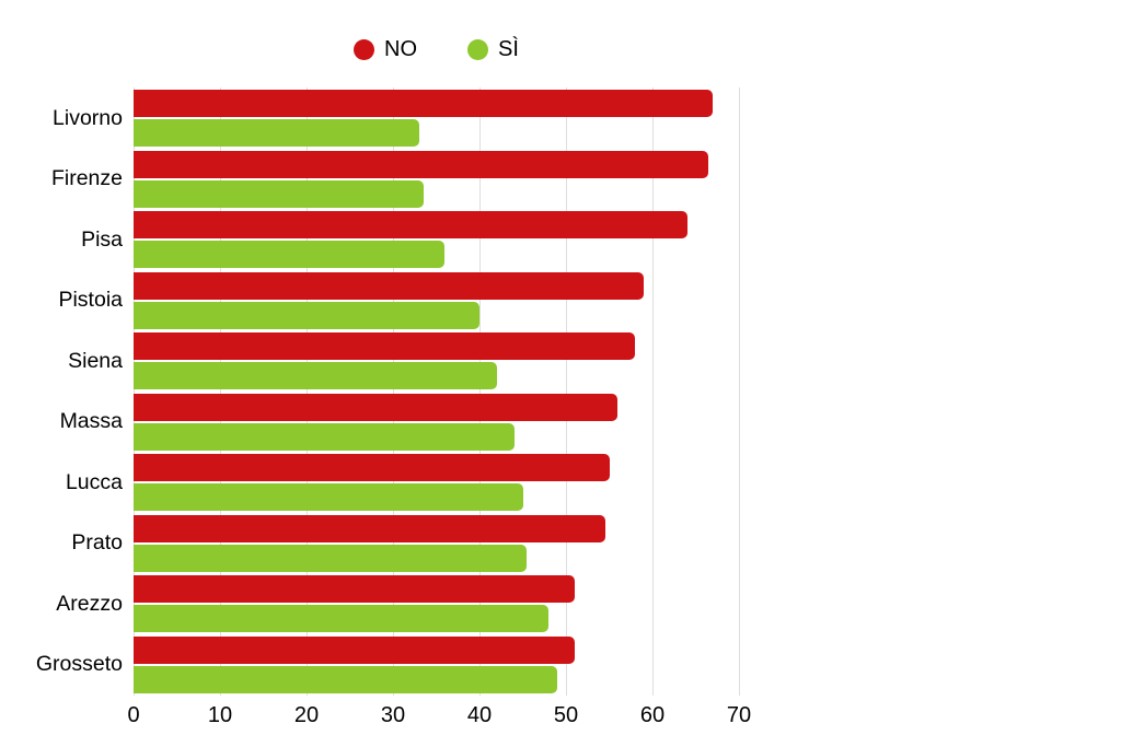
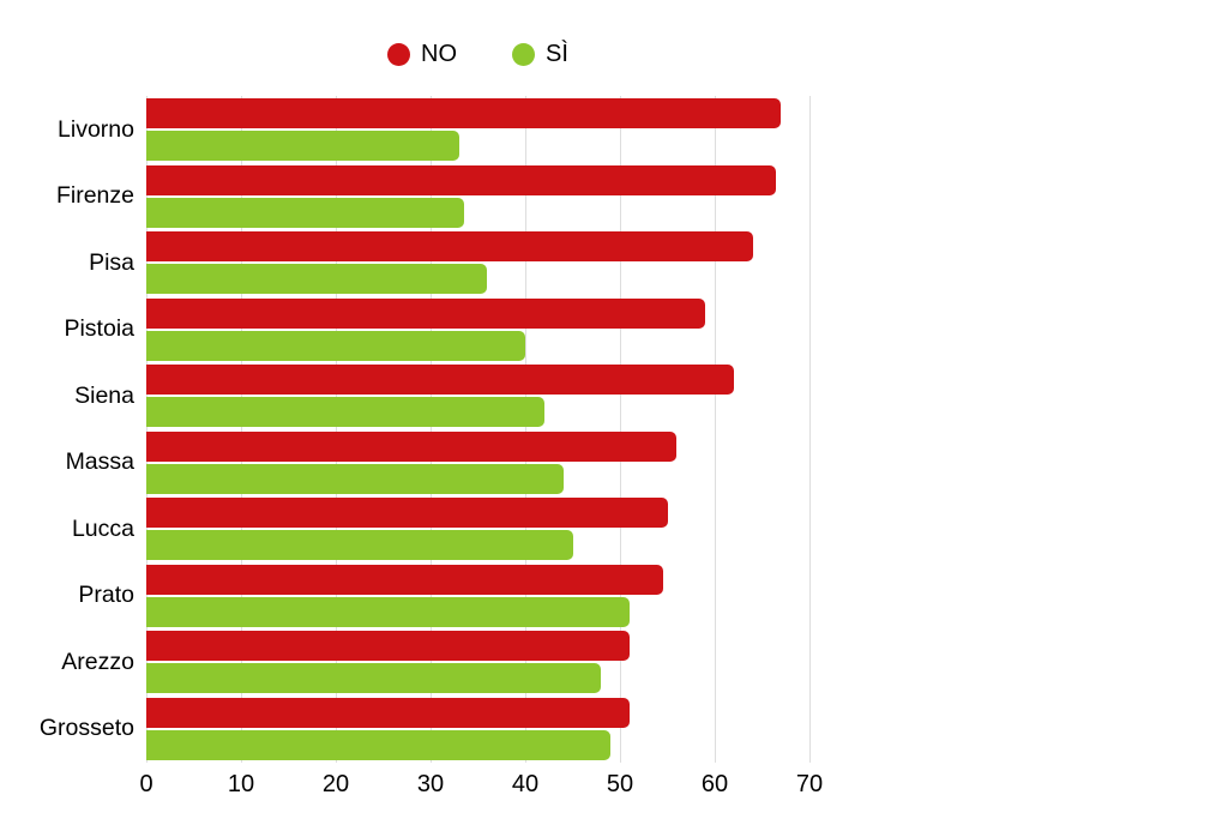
NO/Siena: 58 -> 62
SÌ/Prato: 46 -> 51
